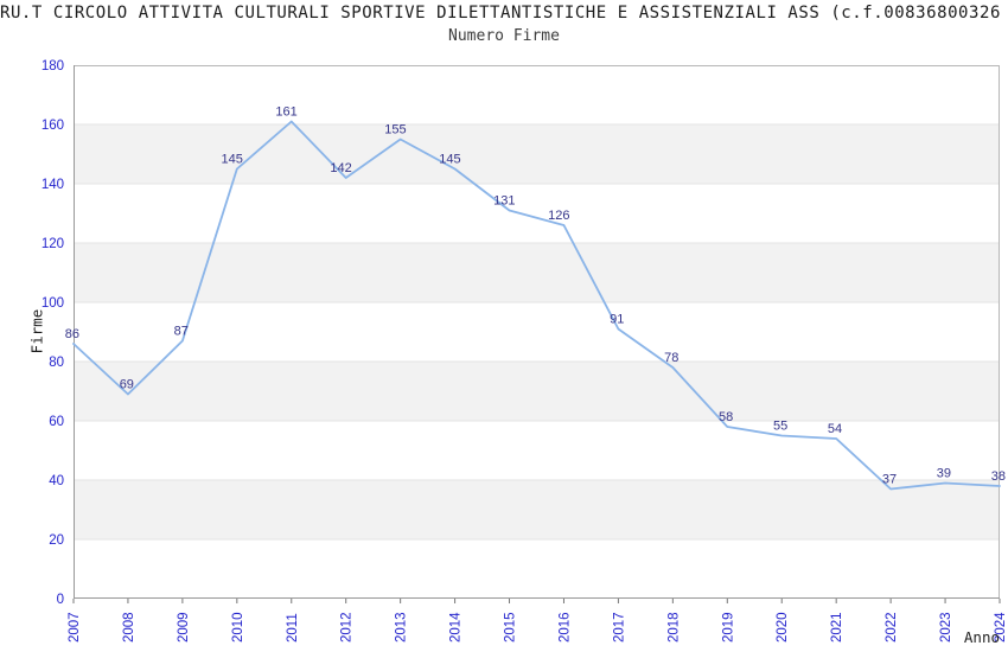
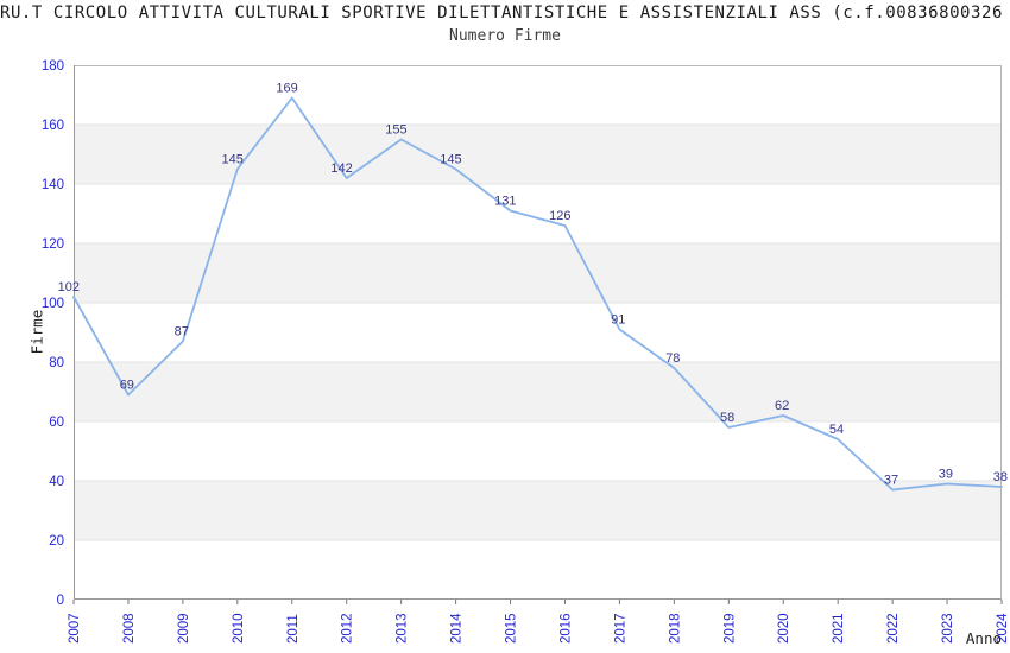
2007: 86 -> 102
2011: 161 -> 169
2020: 55 -> 62
